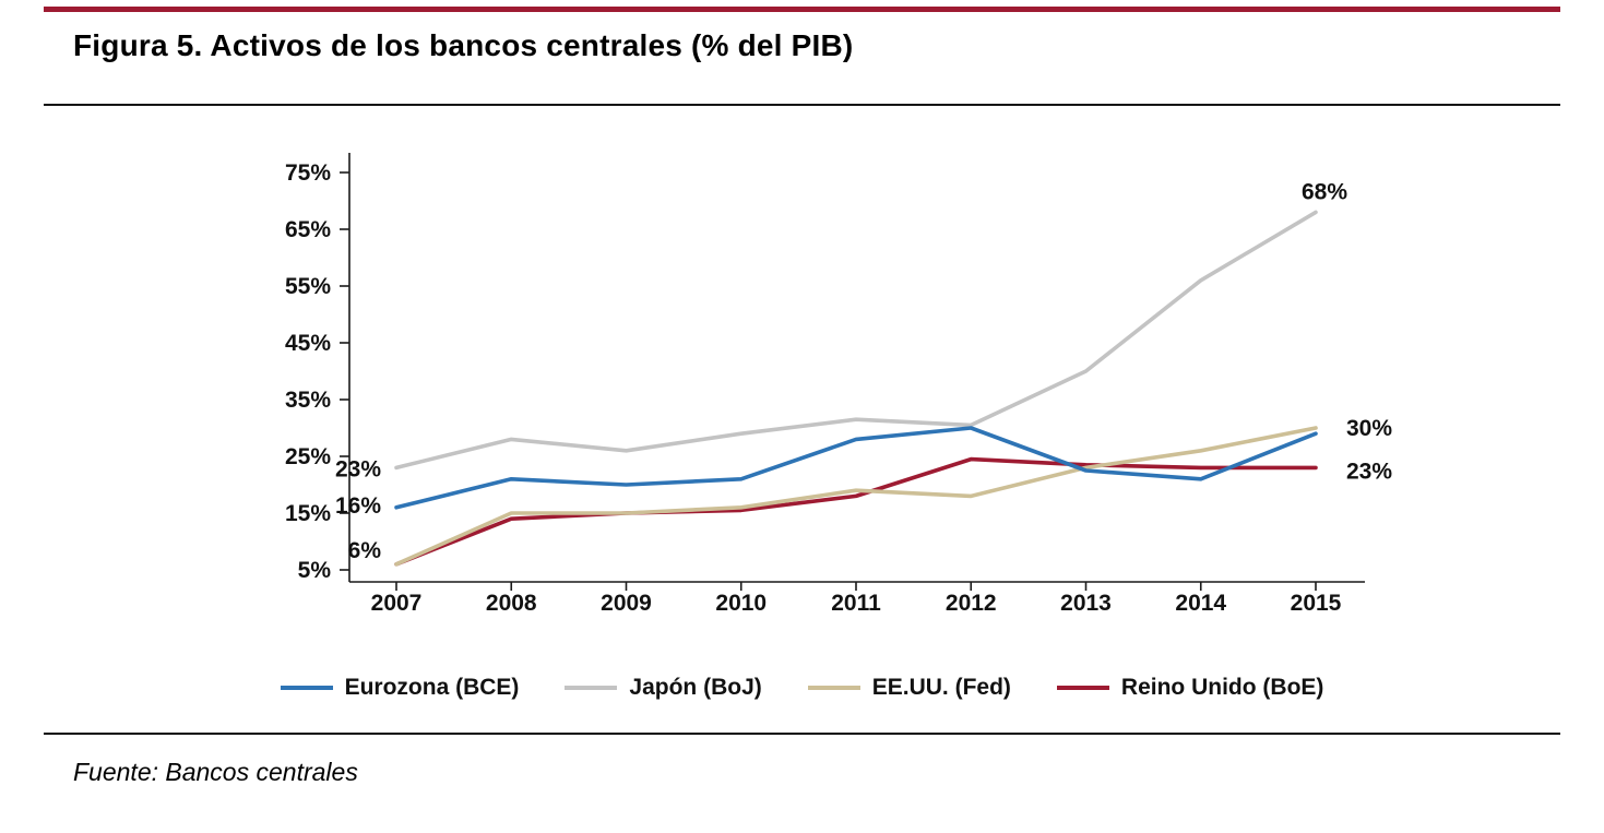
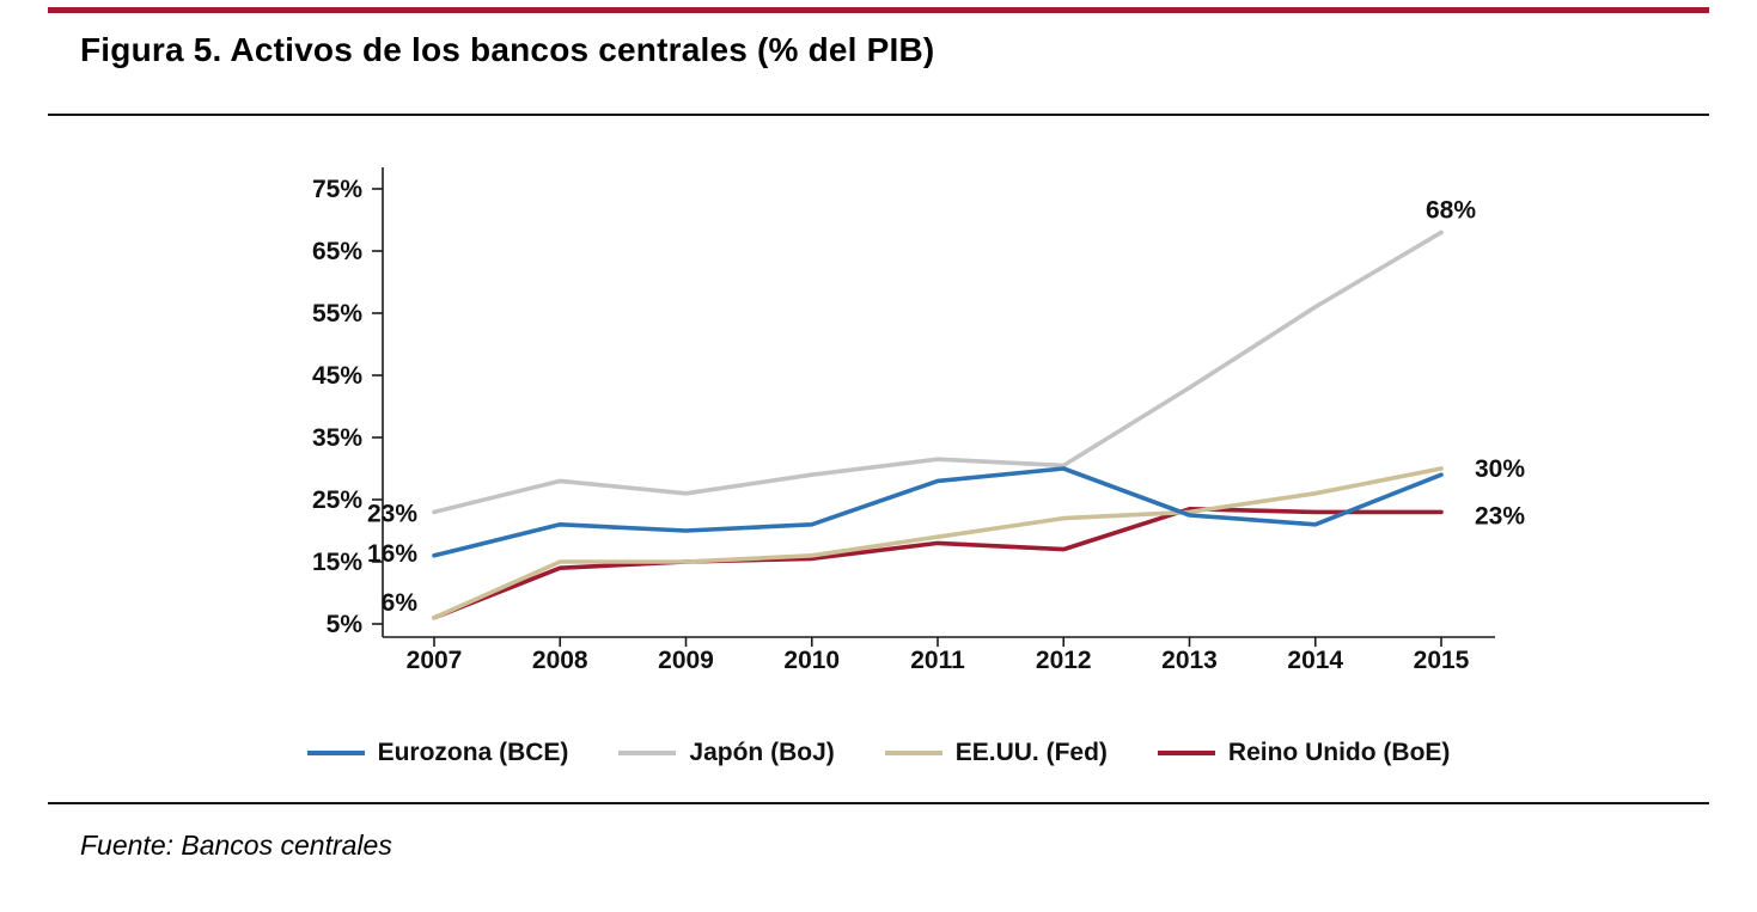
EE.UU. (Fed)/2012: 18% -> 22%
Reino Unido (BoE)/2012: 24% -> 17%
Japón (BoJ)/2013: 40% -> 43%
